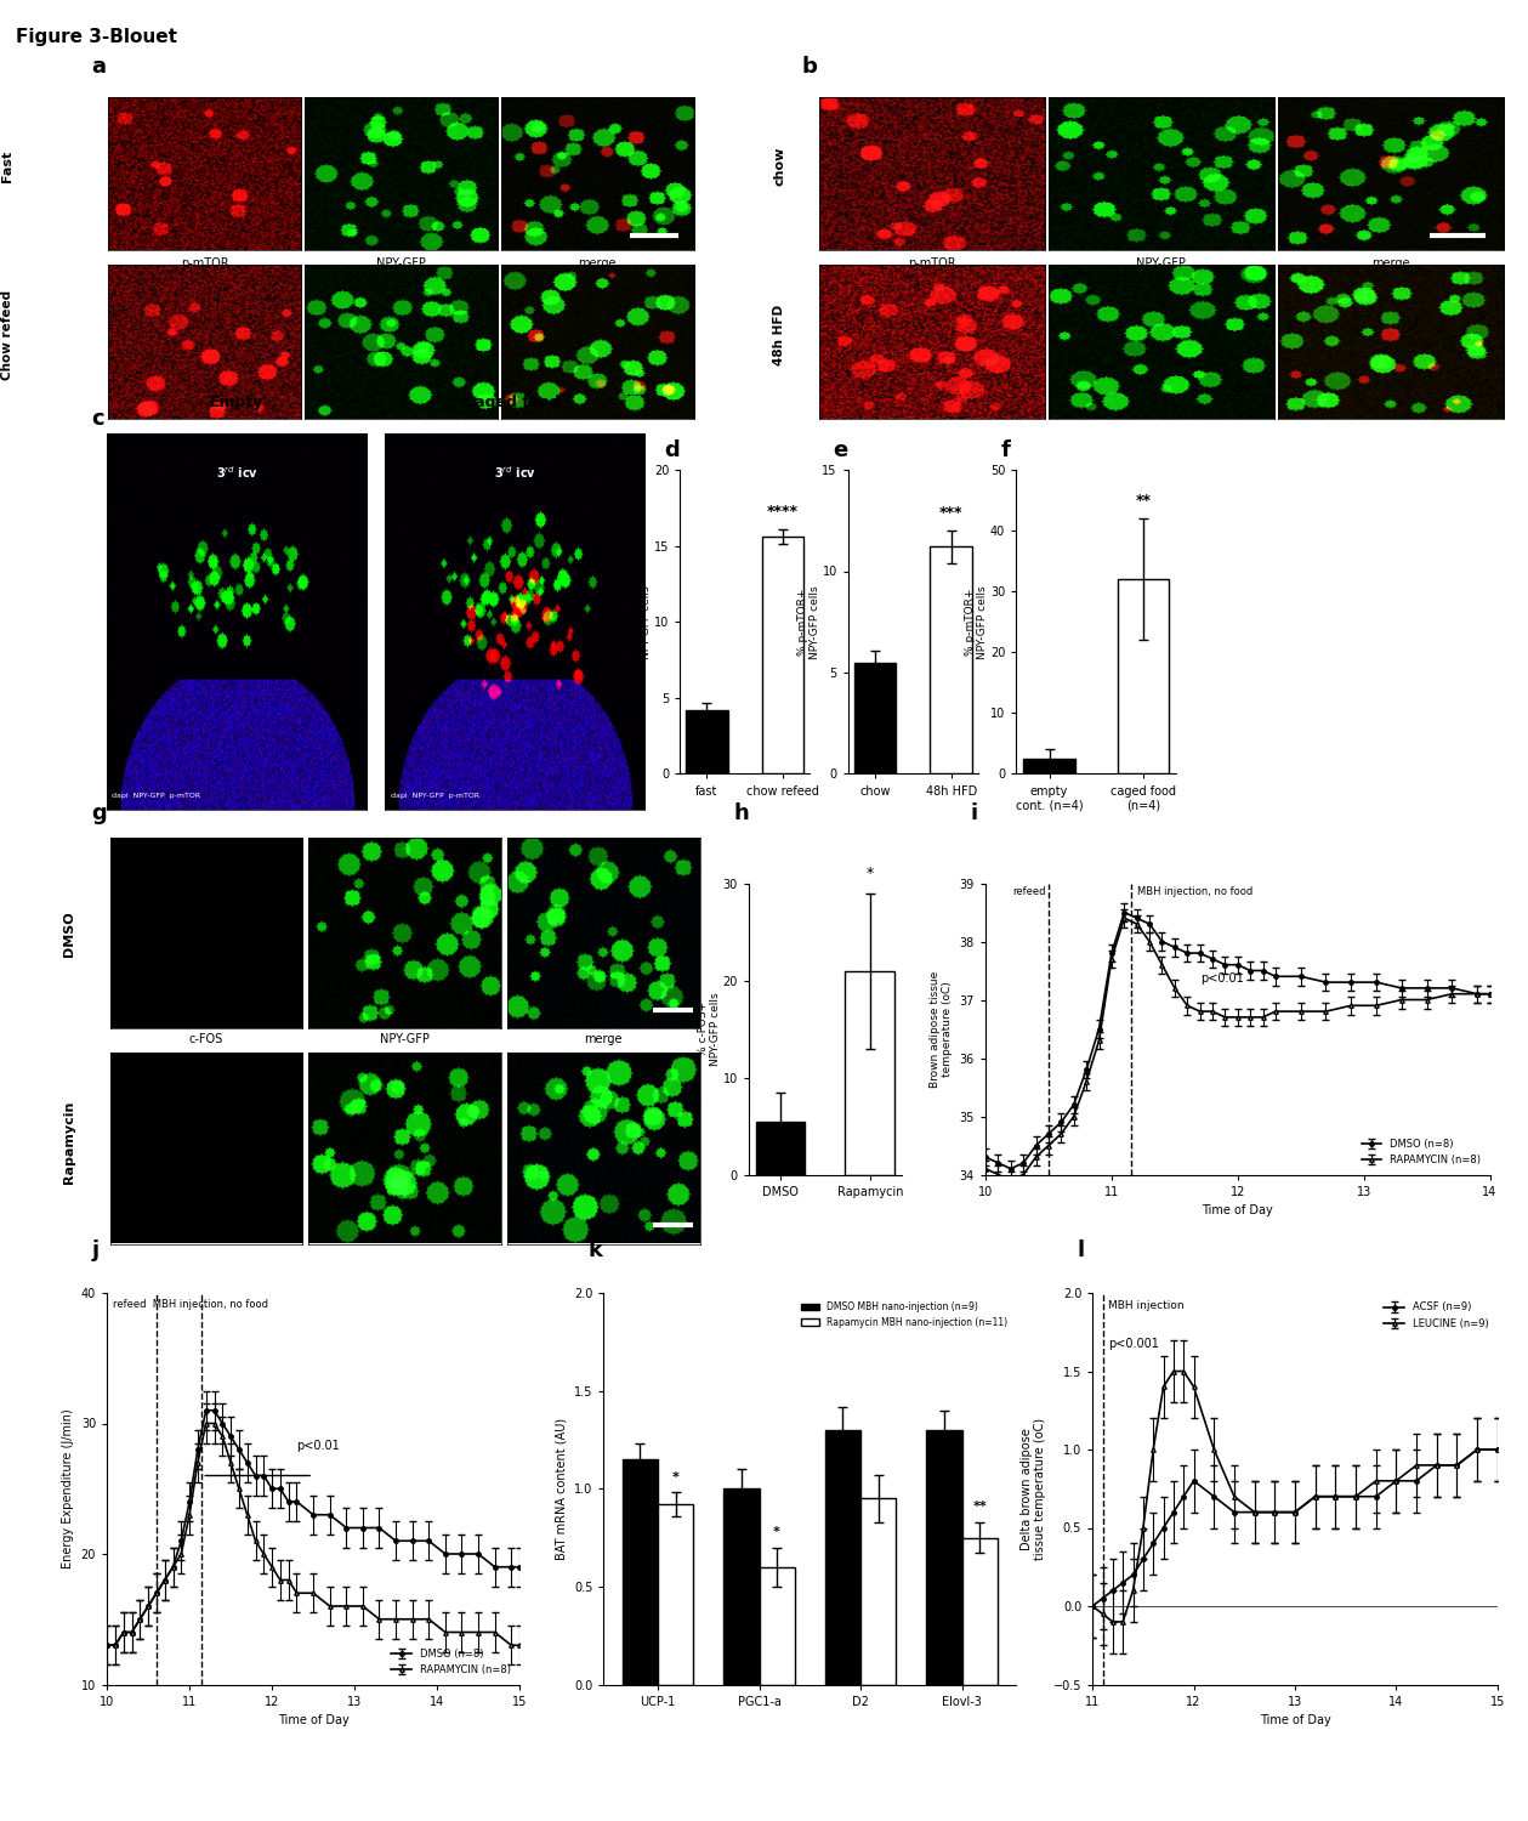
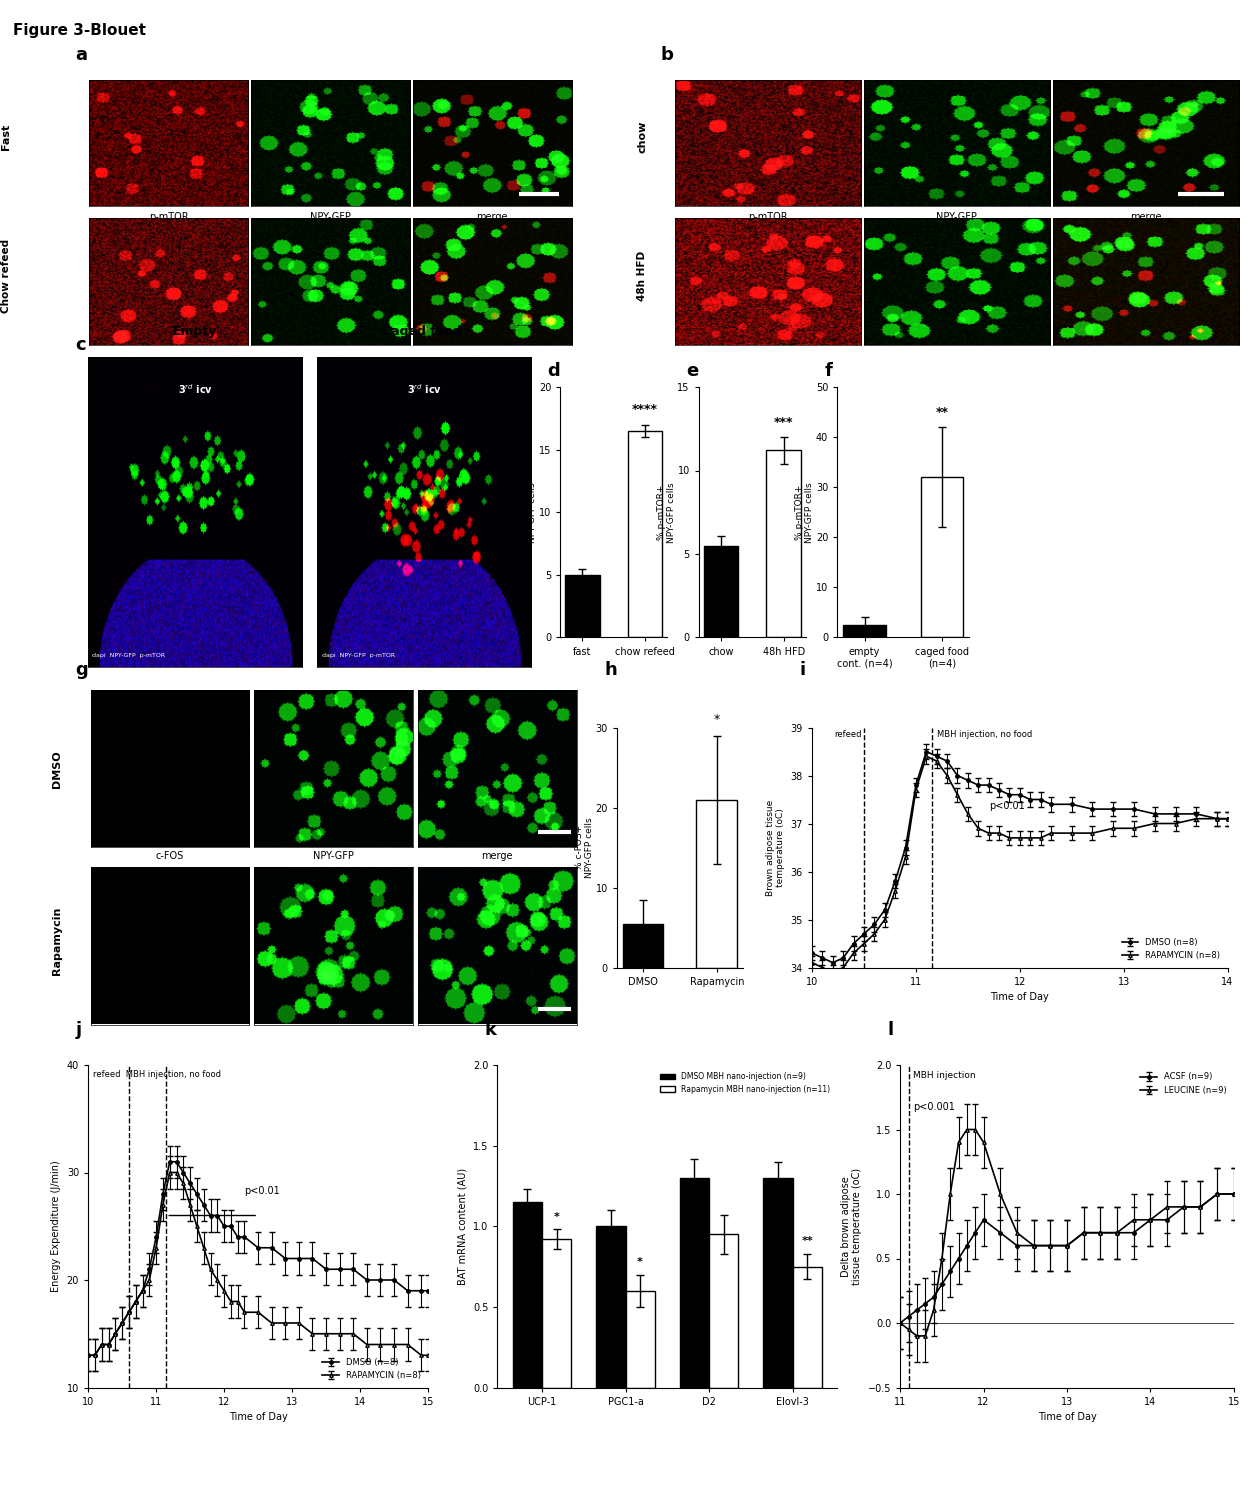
fast: 4.2 -> 5.0
chow refeed: 15.6 -> 16.5
